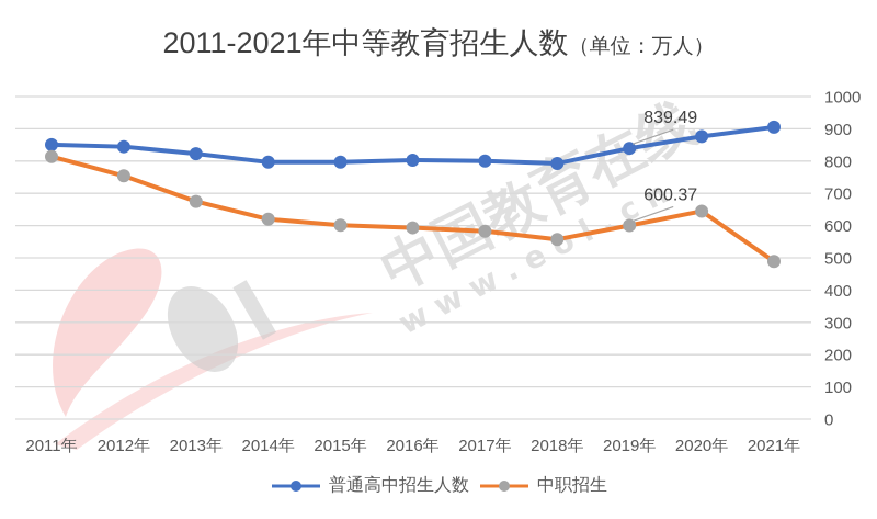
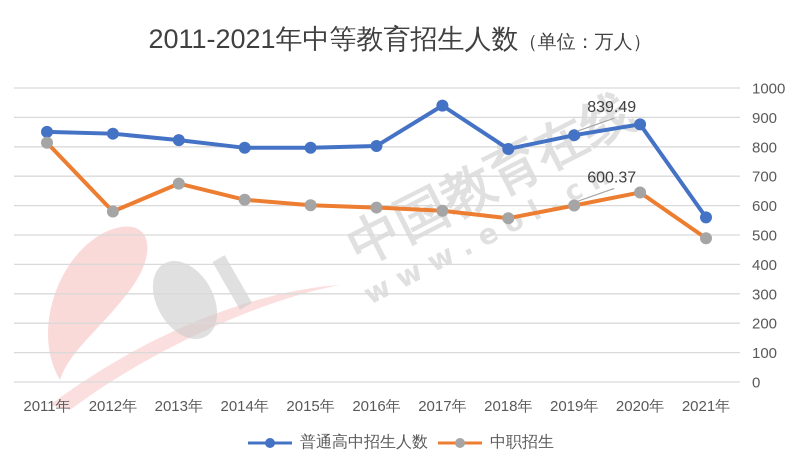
中职招生/2012年: 750 -> 580
普通高中招生人数/2017年: 800 -> 940
普通高中招生人数/2021年: 900 -> 560
